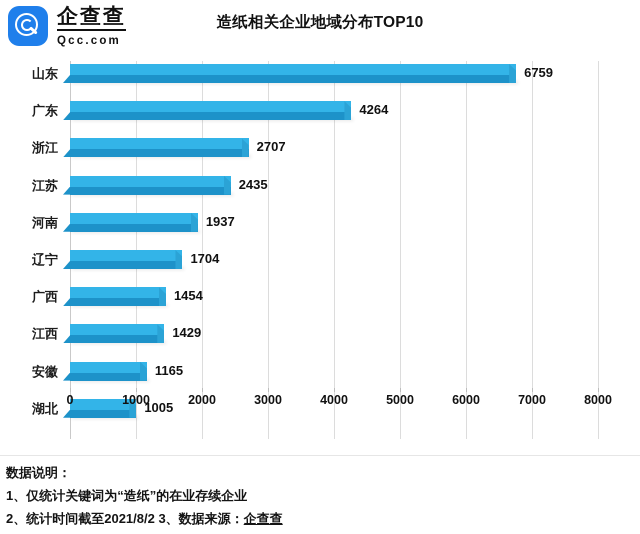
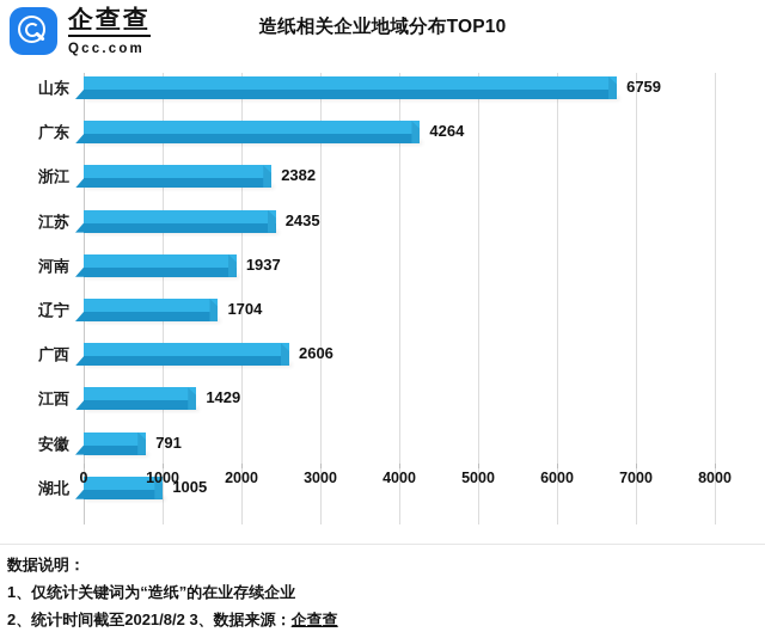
浙江: 2707 -> 2382
广西: 1454 -> 2606
安徽: 1165 -> 791
